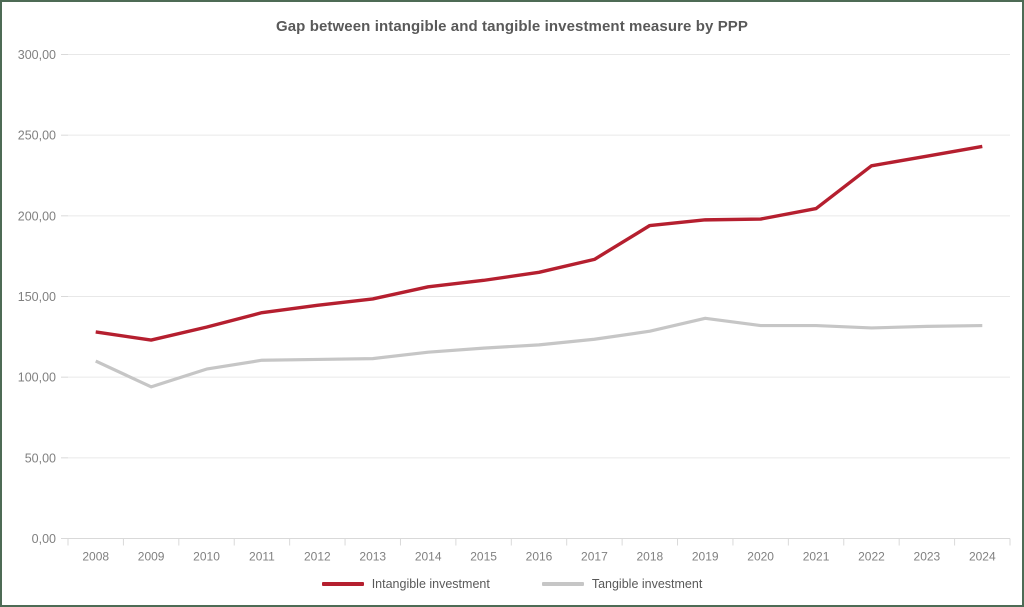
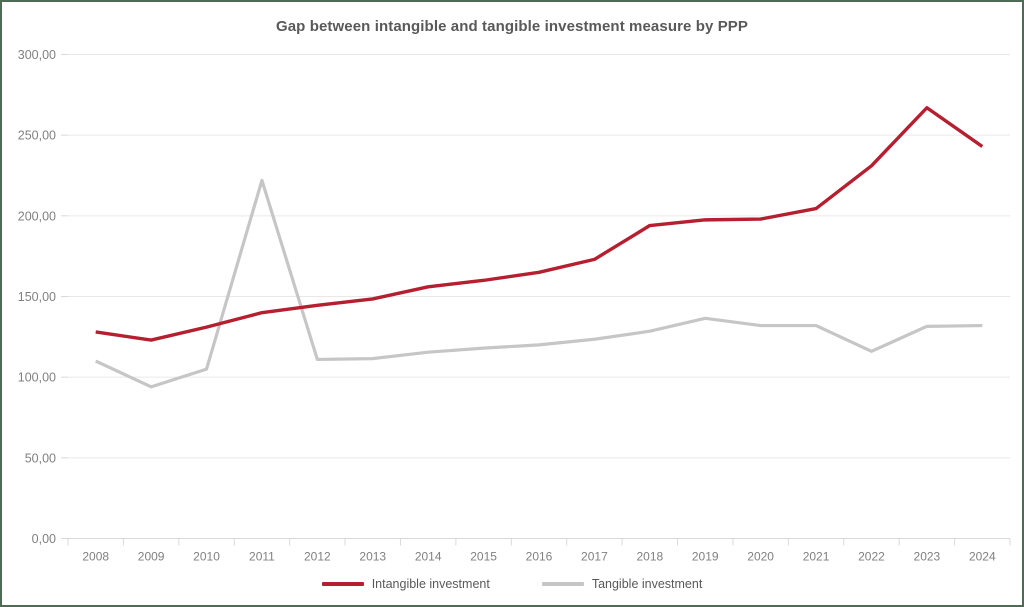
Tangible investment/2011: 110 -> 222
Tangible investment/2022: 130 -> 116
Intangible investment/2023: 237 -> 267
